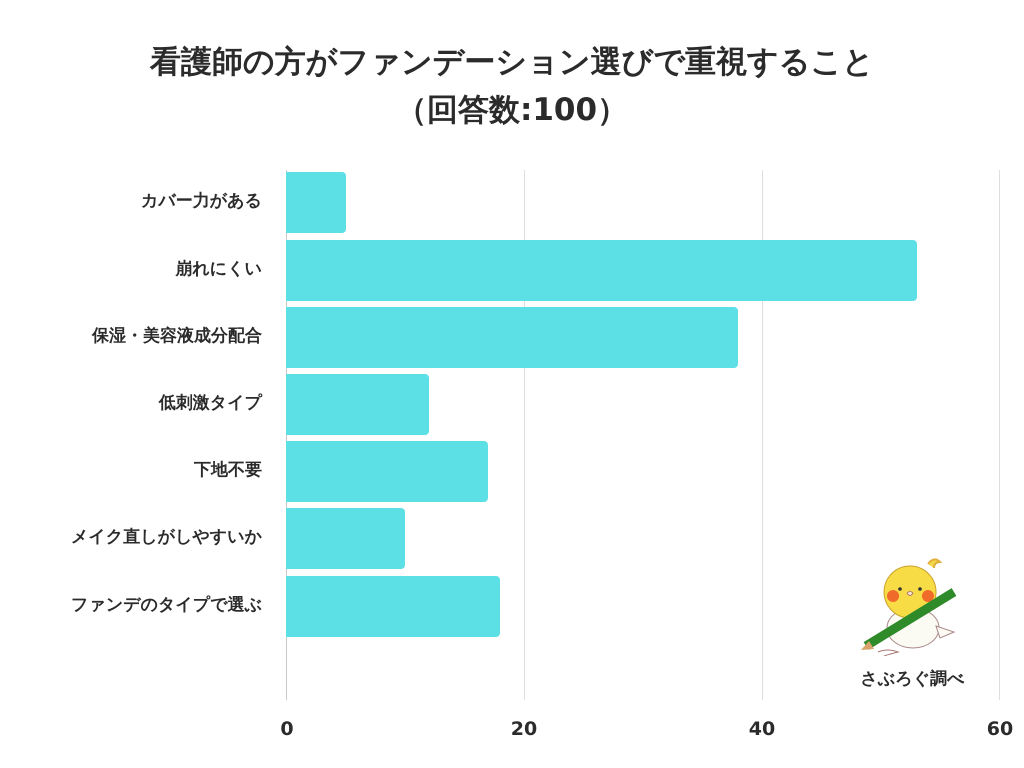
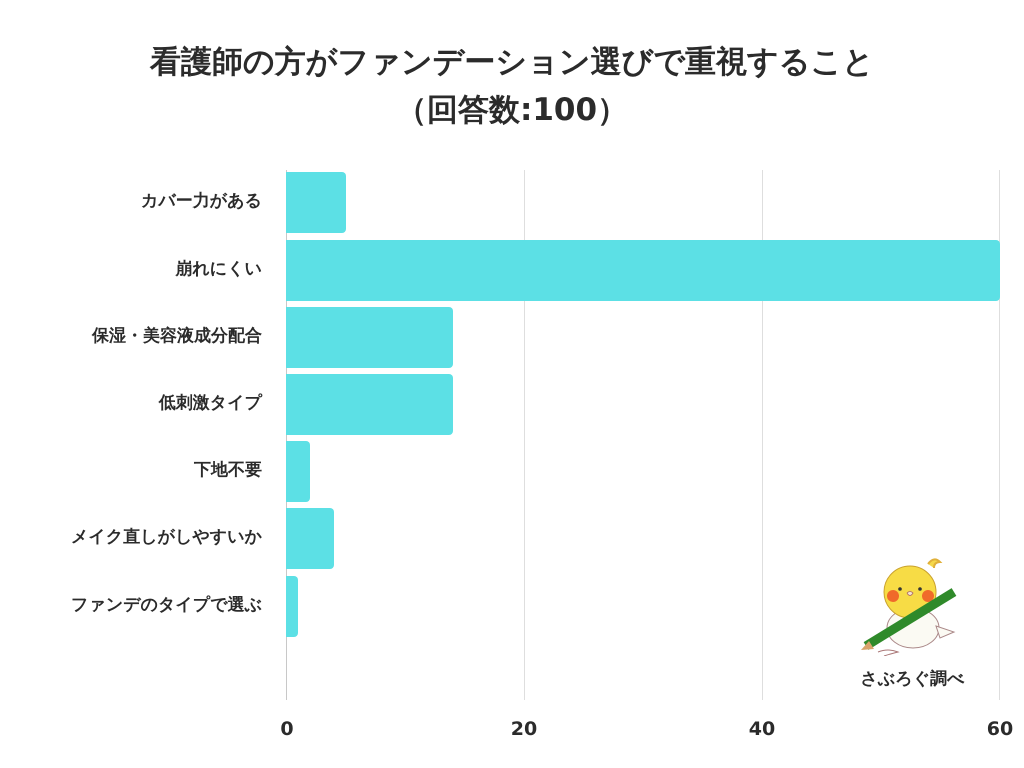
崩れにくい: 53 -> 60
保湿・美容液成分配合: 38 -> 14
低刺激タイプ: 12 -> 14
下地不要: 17 -> 2
メイク直しがしやすいか: 10 -> 4
ファンデのタイプで選ぶ: 18 -> 1
